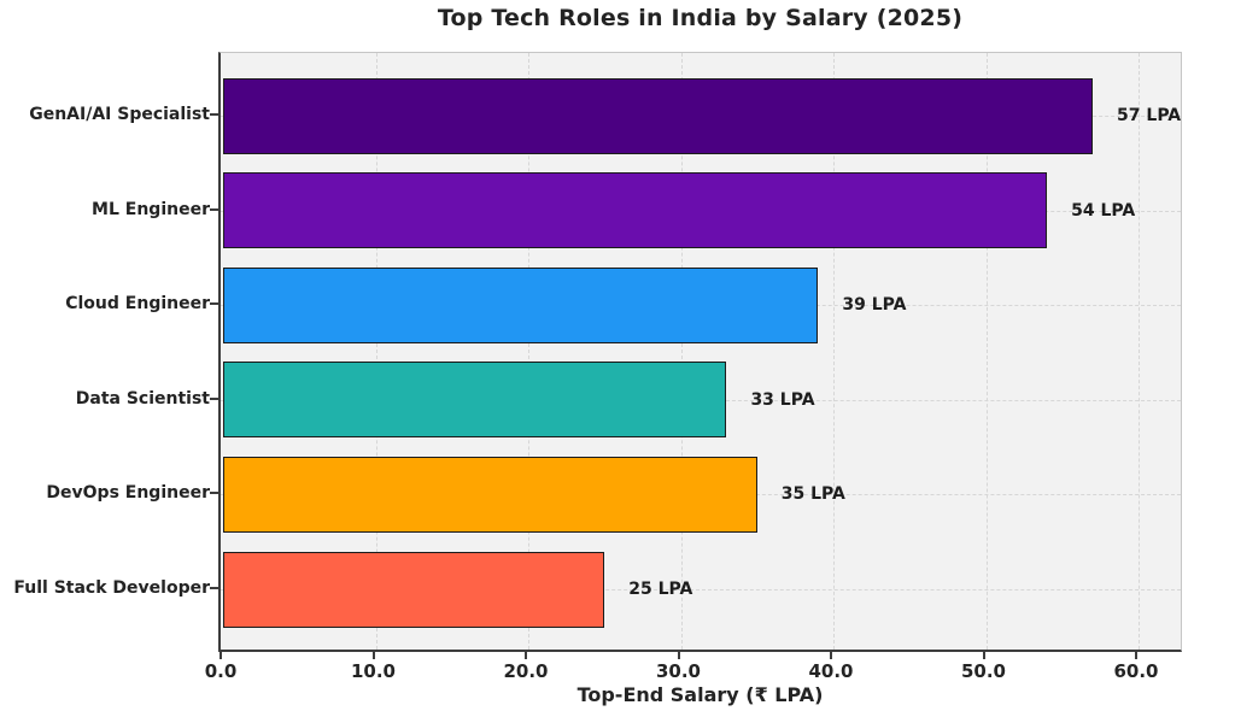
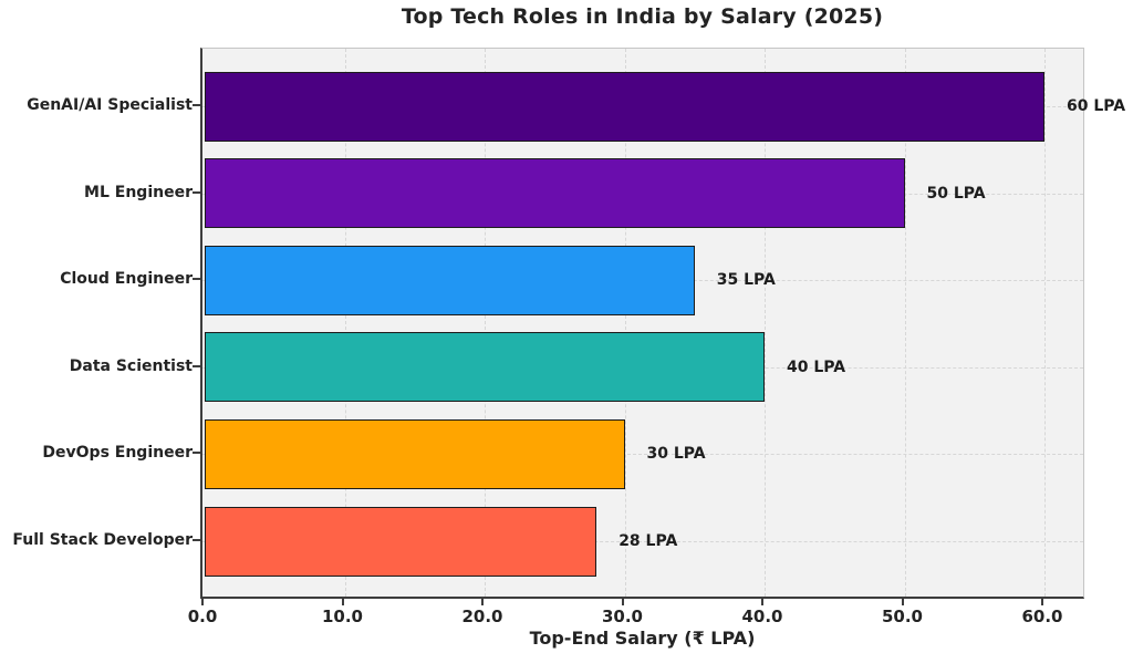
GenAI/AI Specialist: 57 -> 60
ML Engineer: 54 -> 50
Cloud Engineer: 39 -> 35
Data Scientist: 33 -> 40
DevOps Engineer: 35 -> 30
Full Stack Developer: 25 -> 28
